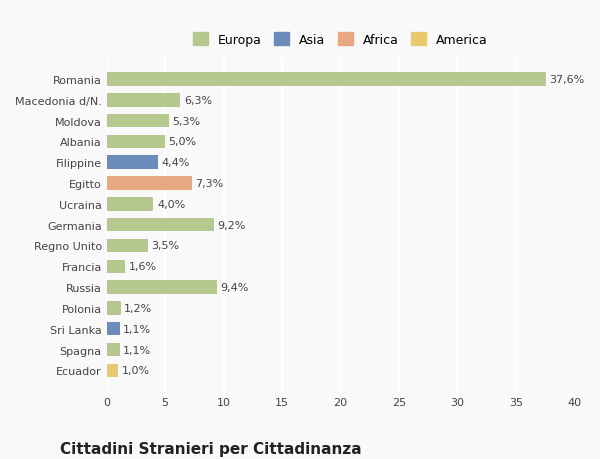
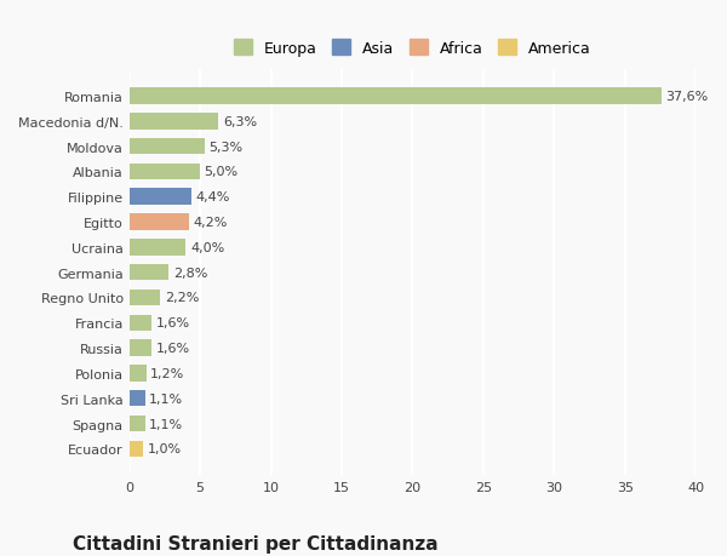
Egitto: 7,3% -> 4,2%
Germania: 9,2% -> 2,8%
Regno Unito: 3,5% -> 2,2%
Russia: 9,4% -> 1,6%
